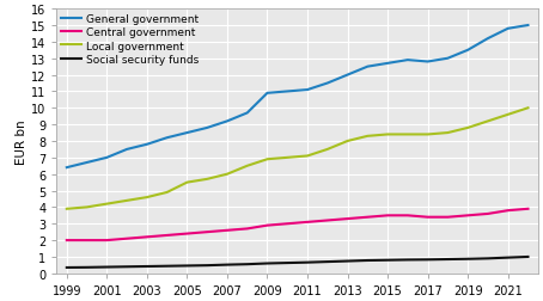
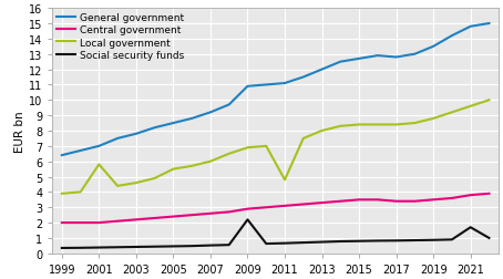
Local government/2001: 4.2 -> 5.8
Social security funds/2009: 0.6 -> 2.2
Local government/2011: 7.1 -> 4.8
Social security funds/2021: 0.9 -> 1.7
